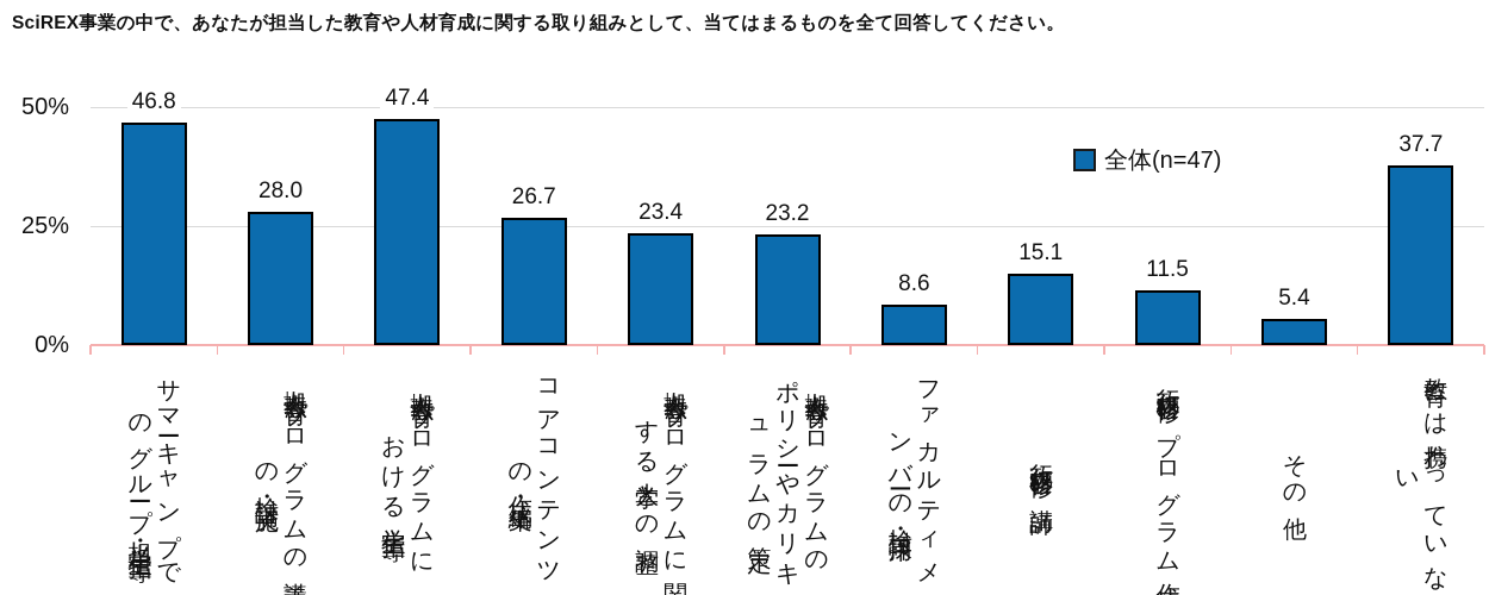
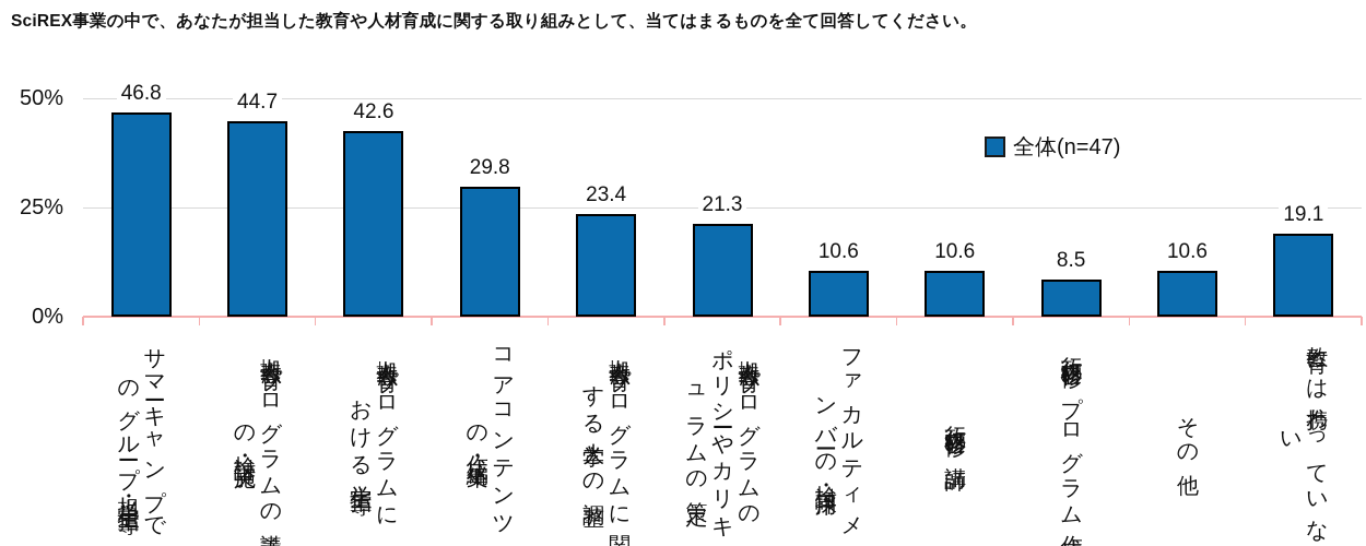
拠点教育プログラムの講義の検討・実施: 28.0 -> 44.7
拠点教育プログラムにおける学生指導: 47.4 -> 42.6
コアコンテンツの作成・編集: 26.7 -> 29.8
拠点教育プログラムのポリシーやカリキュラムの策定: 23.2 -> 21.3
ファカルティメンバーの検討・採用: 8.6 -> 10.6
行政官研修の講師: 15.1 -> 10.6
行政官研修のプログラム作成: 11.5 -> 8.5
その他: 5.4 -> 10.6
教育には携わっていない: 37.7 -> 19.1
